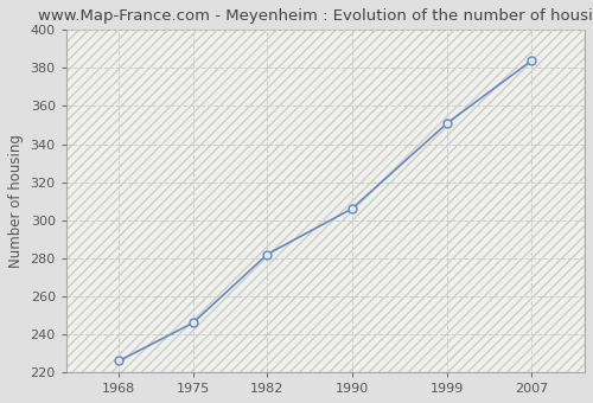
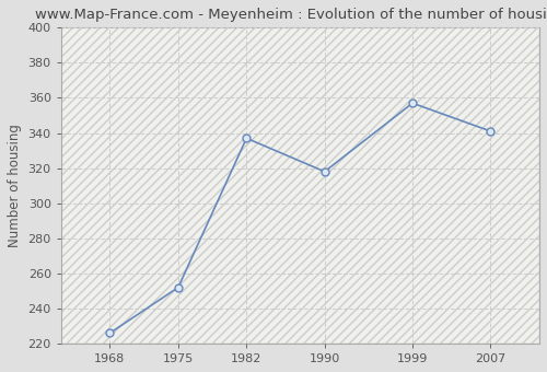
1975: 246 -> 252
1982: 282 -> 337
1990: 306 -> 318
1999: 351 -> 357
2007: 384 -> 341
